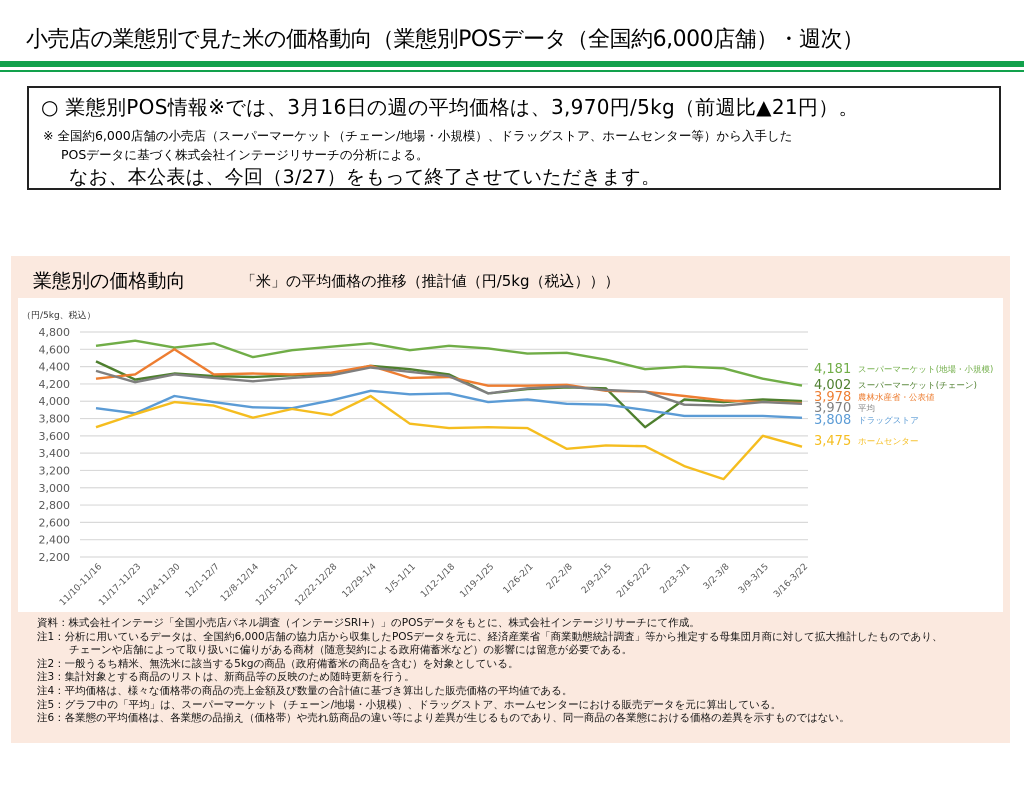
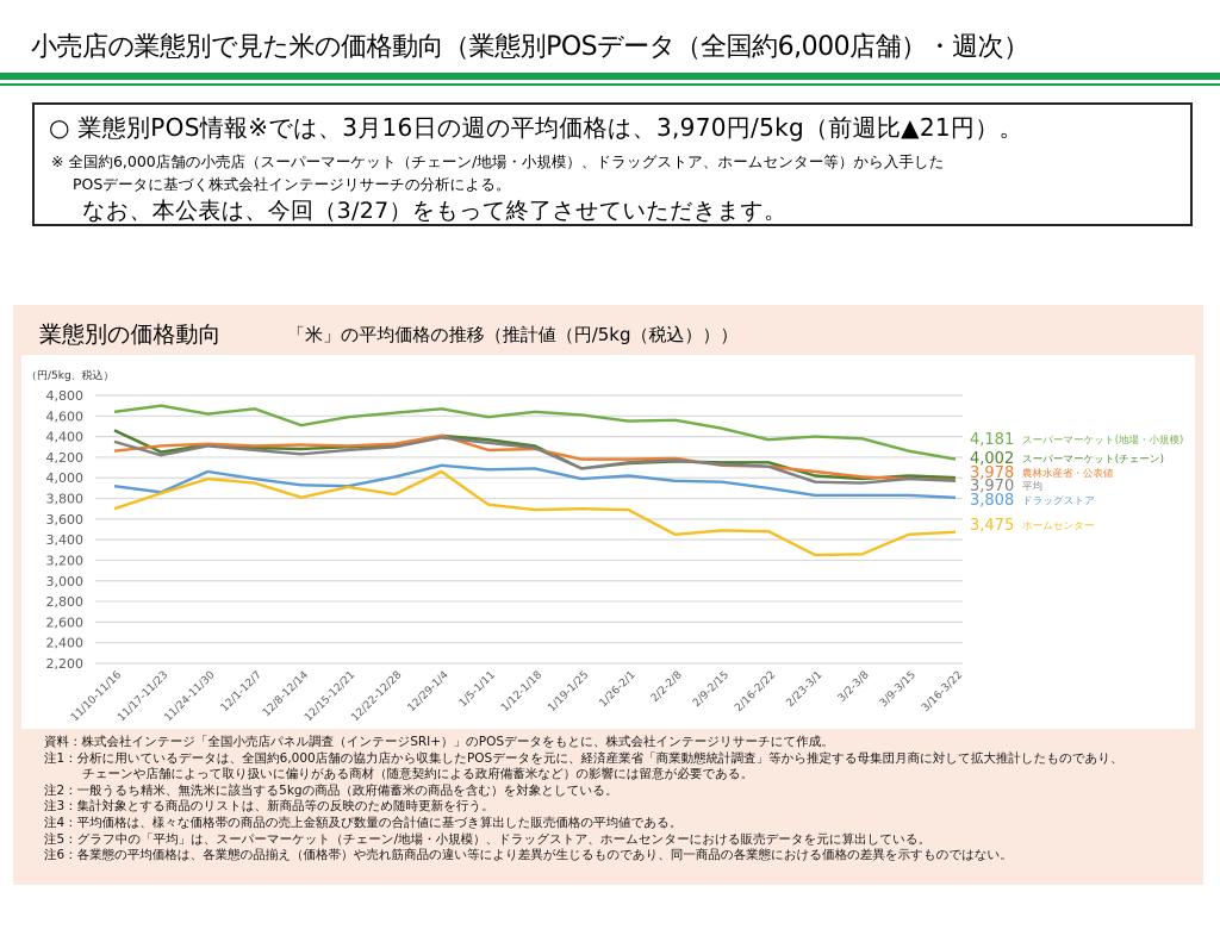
農林水産省・公表値/11/24-11/30: 4600 -> 4300
スーパーマーケット(チェーン)/2/16-2/22: 3700 -> 4200
ホームセンター/3/2-3/8: 3100 -> 3300
ホームセンター/3/9-3/15: 3600 -> 3400
